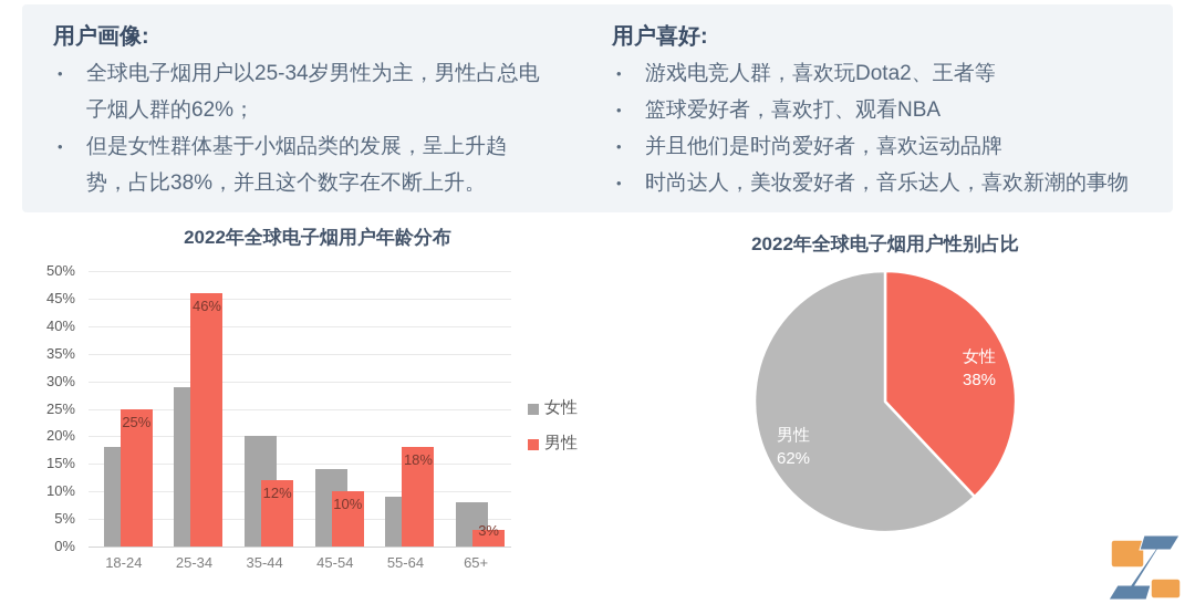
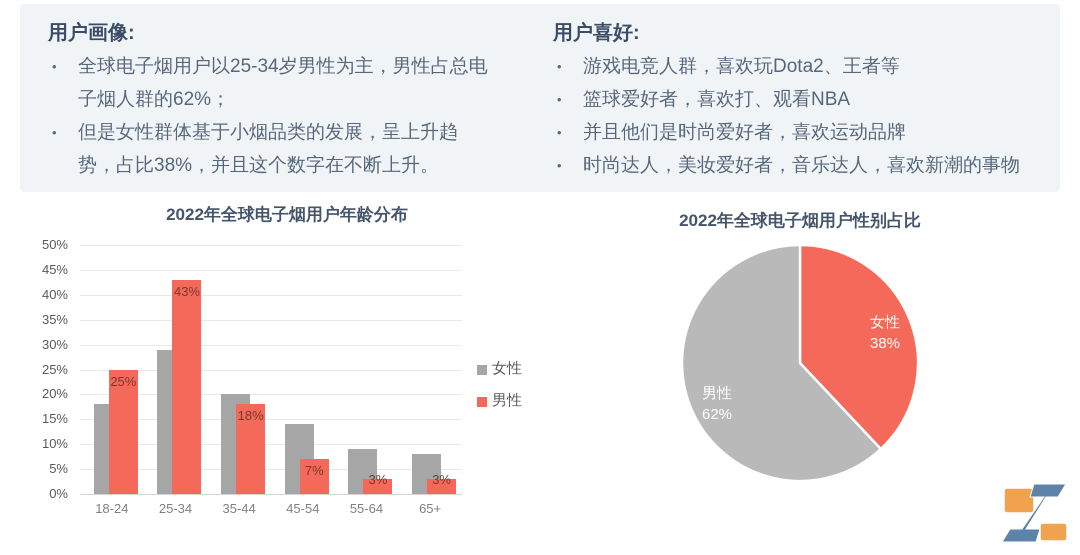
2022年全球电子烟用户年龄分布/男性/25-34: 46% -> 43%
2022年全球电子烟用户年龄分布/男性/35-44: 12% -> 18%
2022年全球电子烟用户年龄分布/男性/45-54: 10% -> 7%
2022年全球电子烟用户年龄分布/男性/55-64: 18% -> 3%
